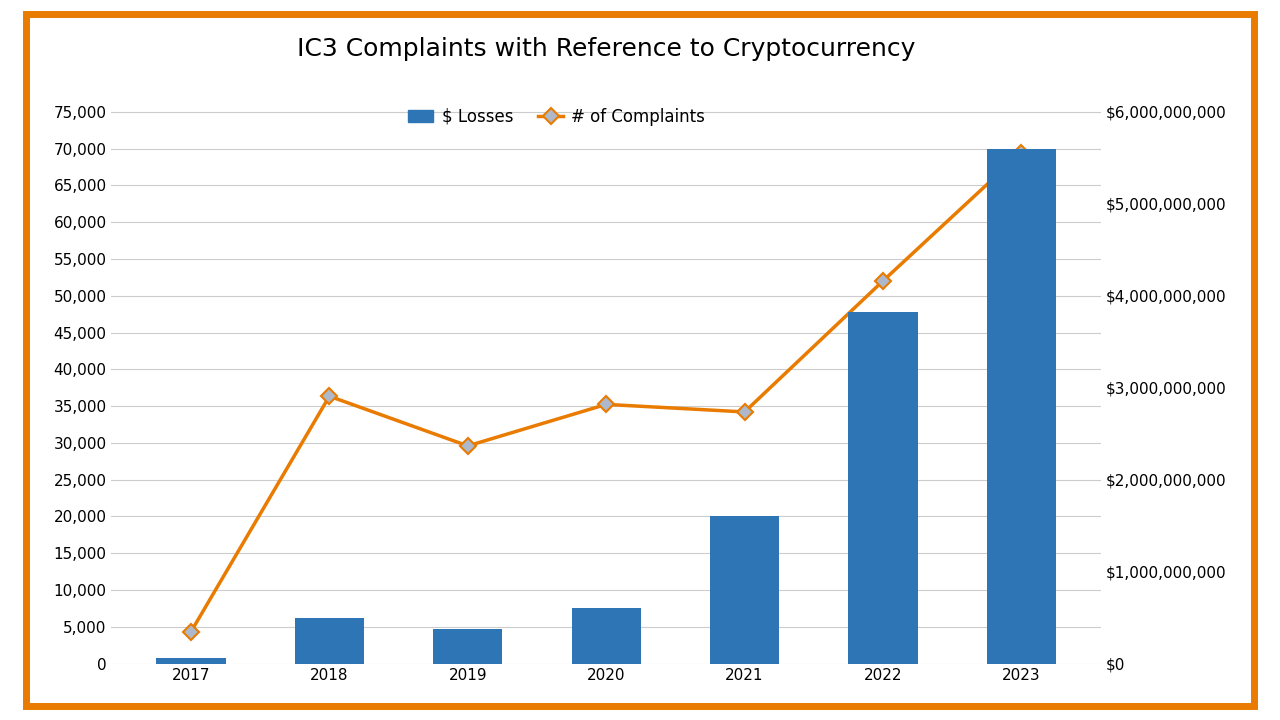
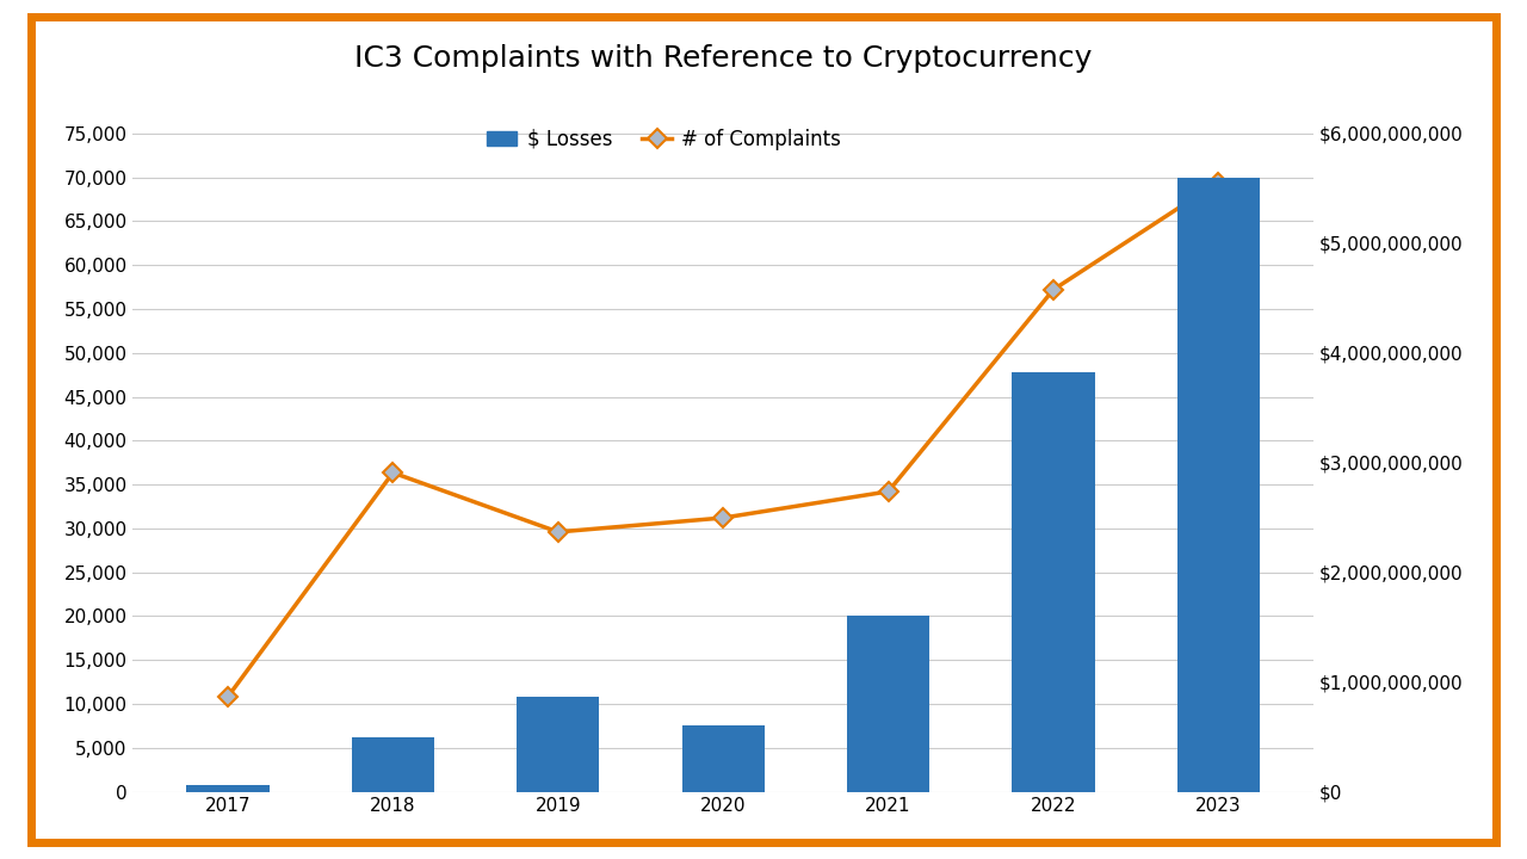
# of Complaints/2017: 4,300 -> 10,800
$ Losses/2019: $380,000,000 -> $860,000,000
# of Complaints/2020: 35,200 -> 31,200
# of Complaints/2022: 52,000 -> 57,200
